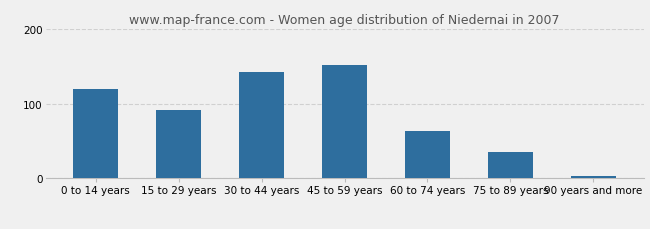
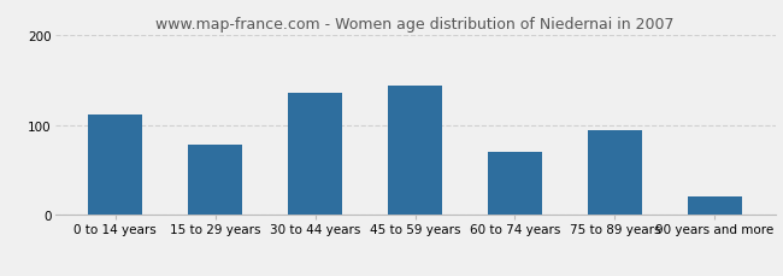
0 to 14 years: 120 -> 112
15 to 29 years: 92 -> 78
30 to 44 years: 143 -> 136
45 to 59 years: 152 -> 144
60 to 74 years: 63 -> 70
75 to 89 years: 35 -> 94
90 years and more: 3 -> 20
